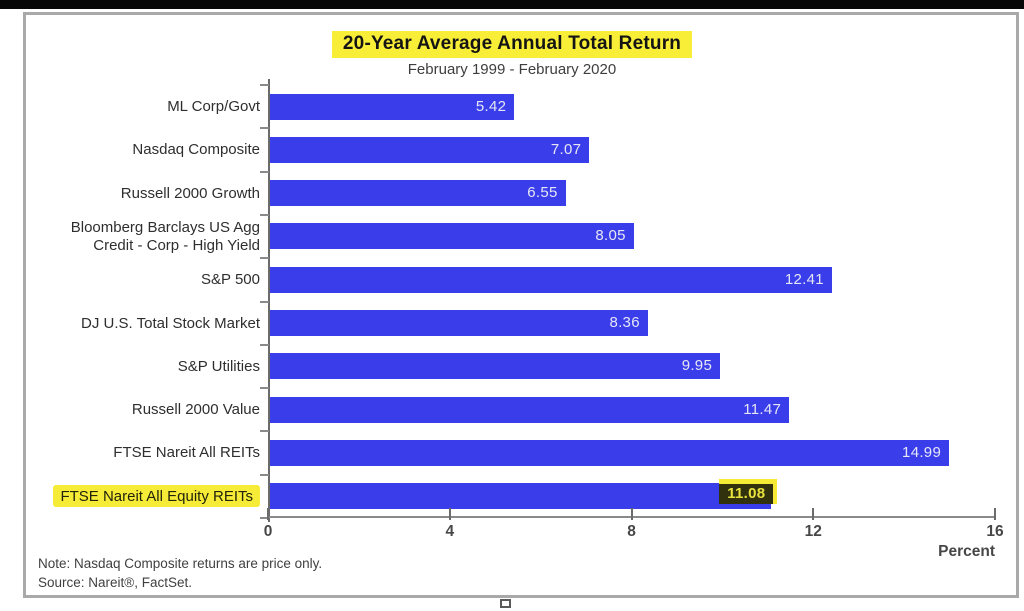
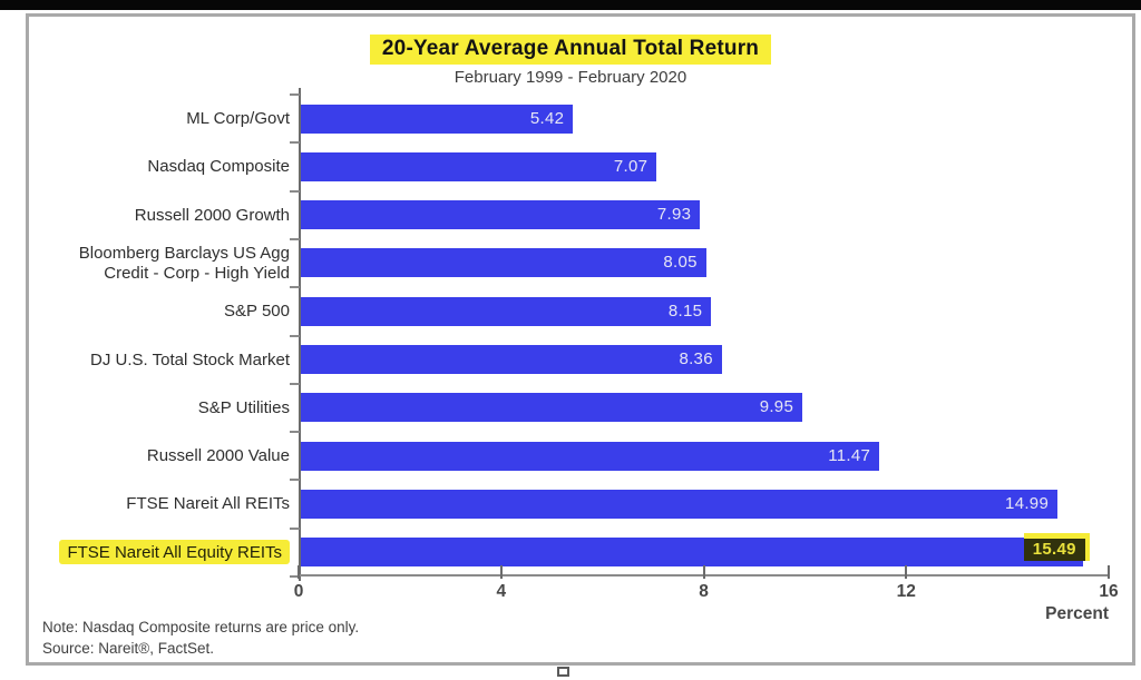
Russell 2000 Growth: 6.55 -> 7.93
S&P 500: 12.41 -> 8.15
FTSE Nareit All Equity REITs: 11.08 -> 15.49
